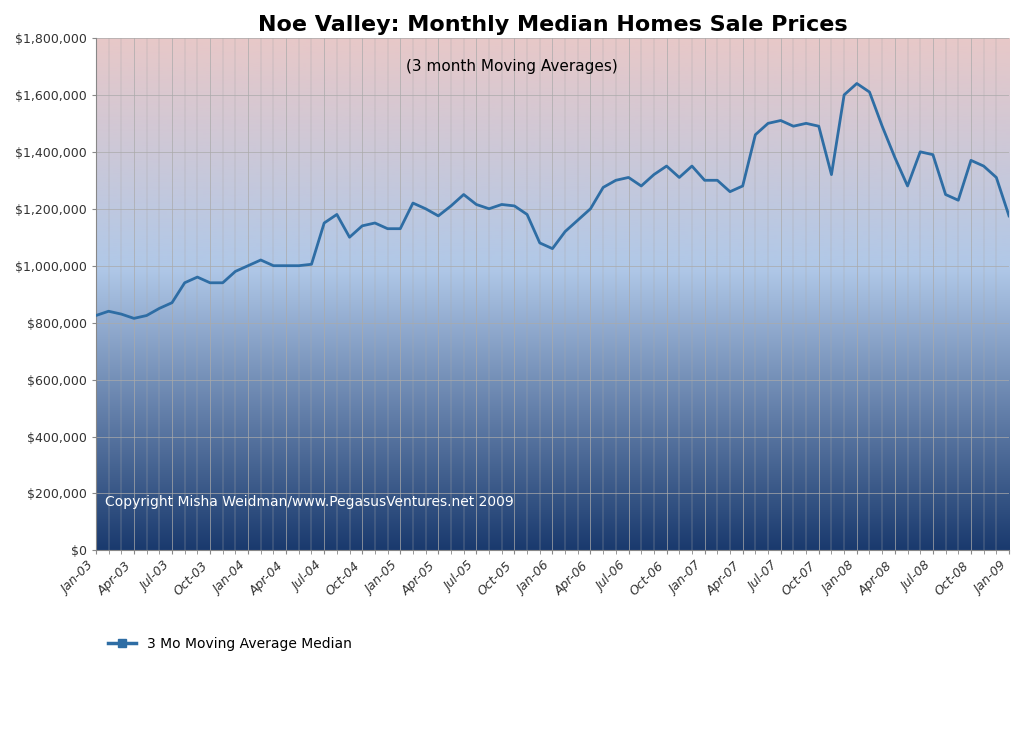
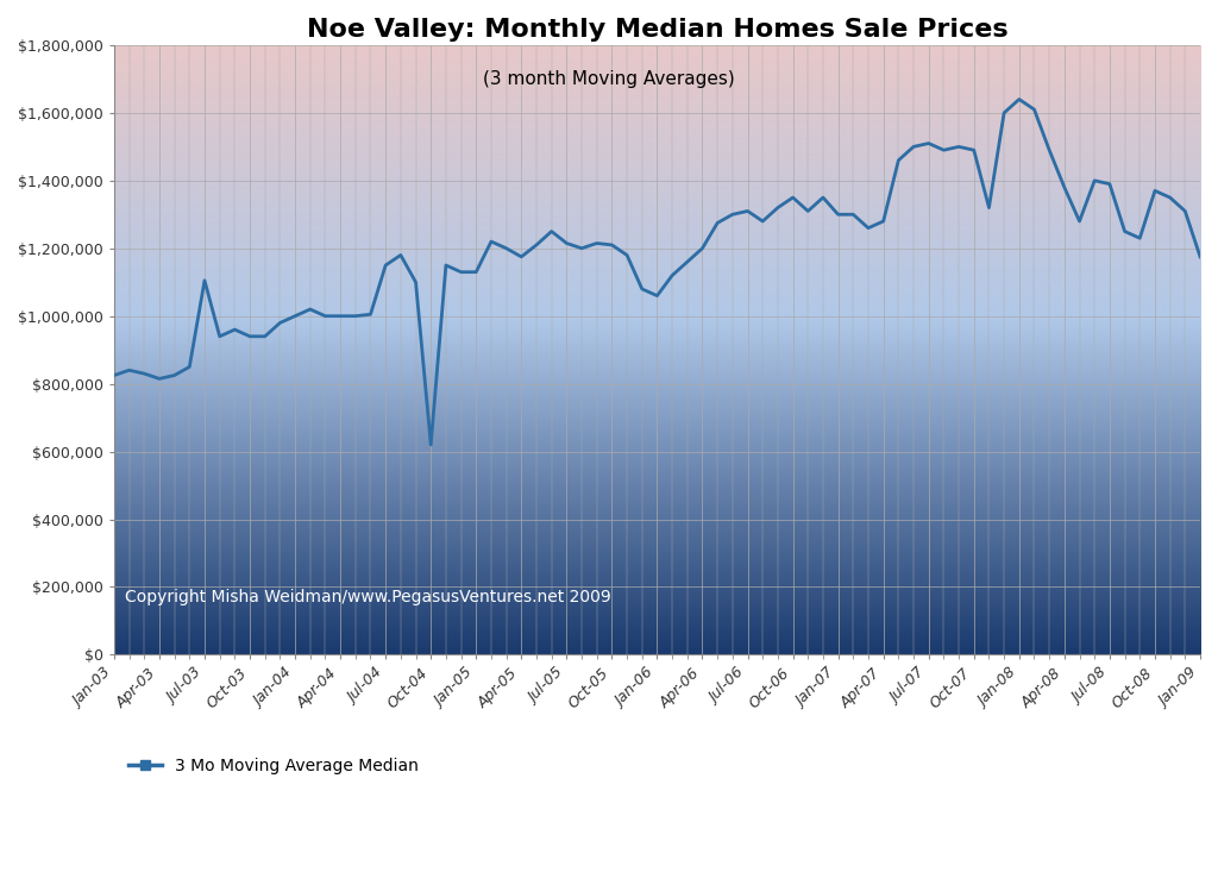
Jul-03: $870,000 -> $1,105,000
Oct-04: $1,140,000 -> $620,000
